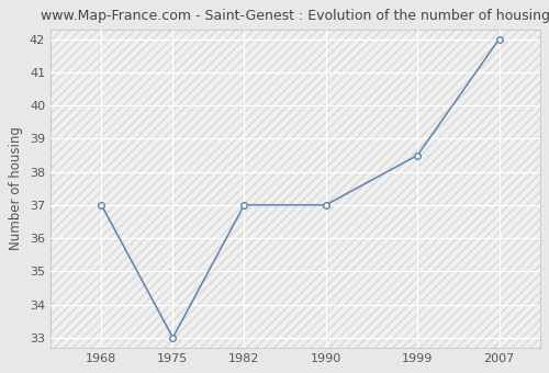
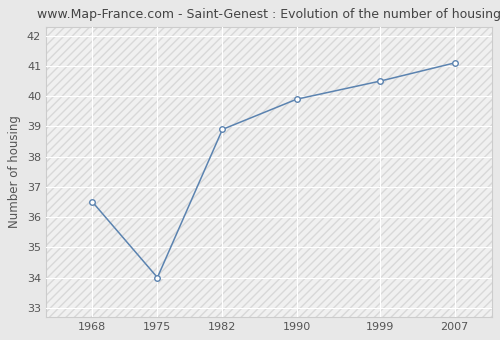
1968: 37.0 -> 36.5
1975: 33.0 -> 34.0
1982: 37.0 -> 38.9
1990: 37.0 -> 39.9
1999: 38.5 -> 40.5
2007: 42.0 -> 41.1
